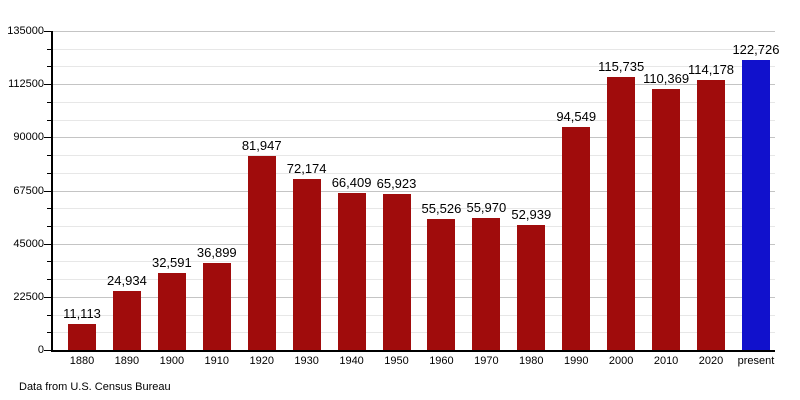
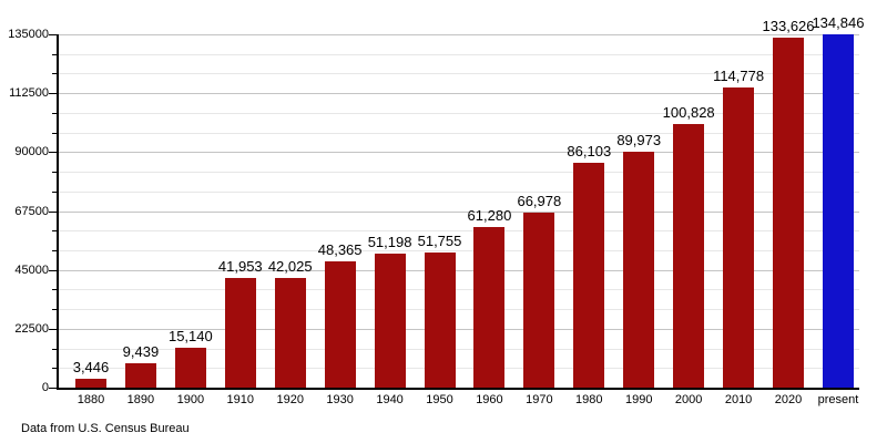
1880: 11,113 -> 3,446
1890: 24,934 -> 9,439
1900: 32,591 -> 15,140
1910: 36,899 -> 41,953
1920: 81,947 -> 42,025
1930: 72,174 -> 48,365
1940: 66,409 -> 51,198
1950: 65,923 -> 51,755
1960: 55,526 -> 61,280
1970: 55,970 -> 66,978
1980: 52,939 -> 86,103
1990: 94,549 -> 89,973
2000: 115,735 -> 100,828
2010: 110,369 -> 114,778
2020: 114,178 -> 133,626
present: 122,726 -> 134,846
